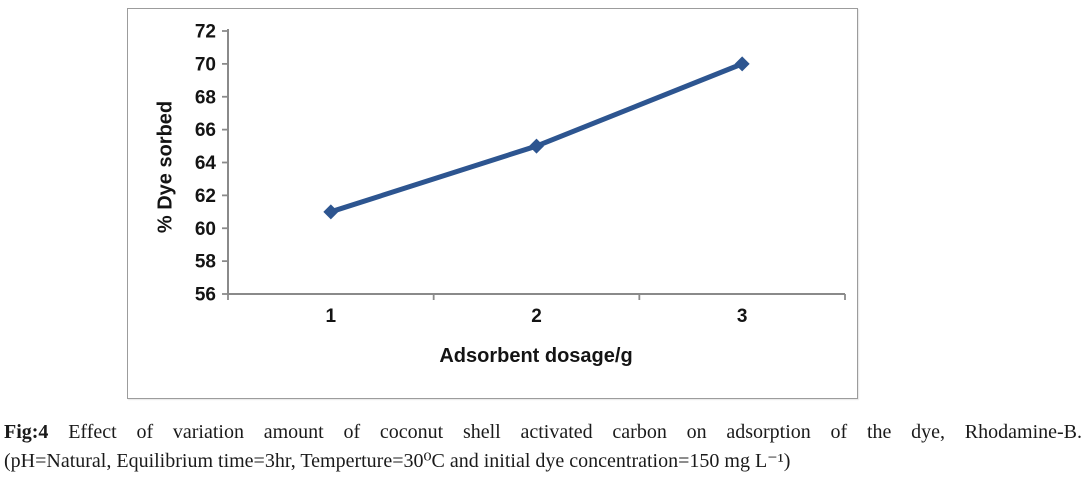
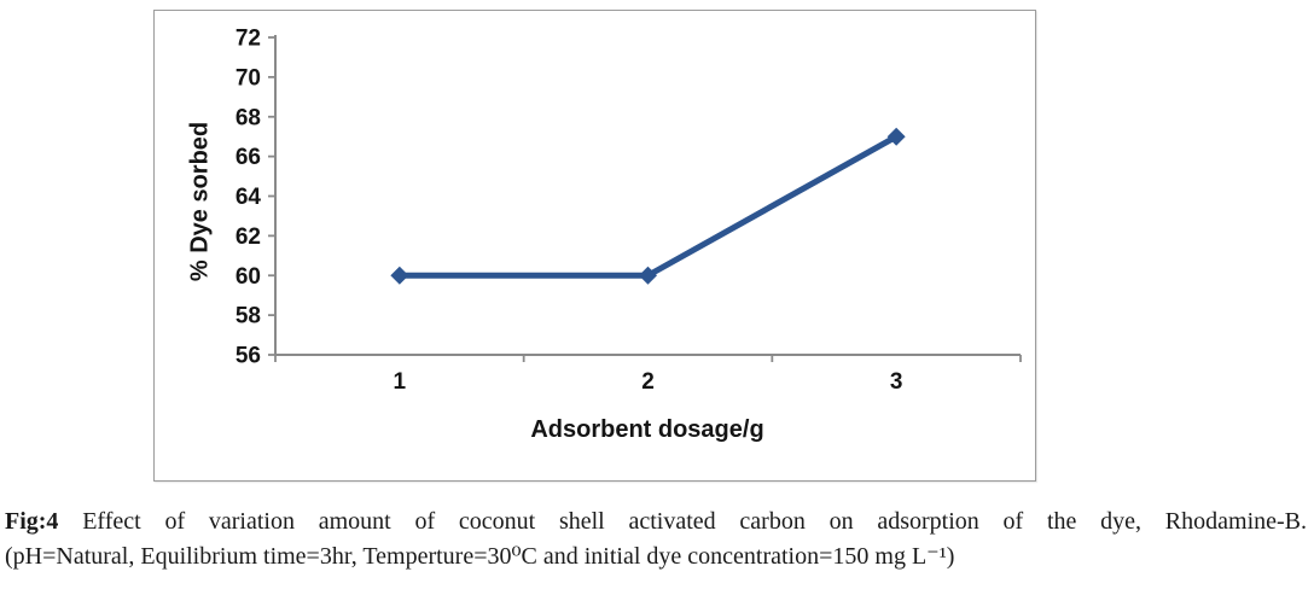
1: 61 -> 60
2: 65 -> 60
3: 70 -> 67
